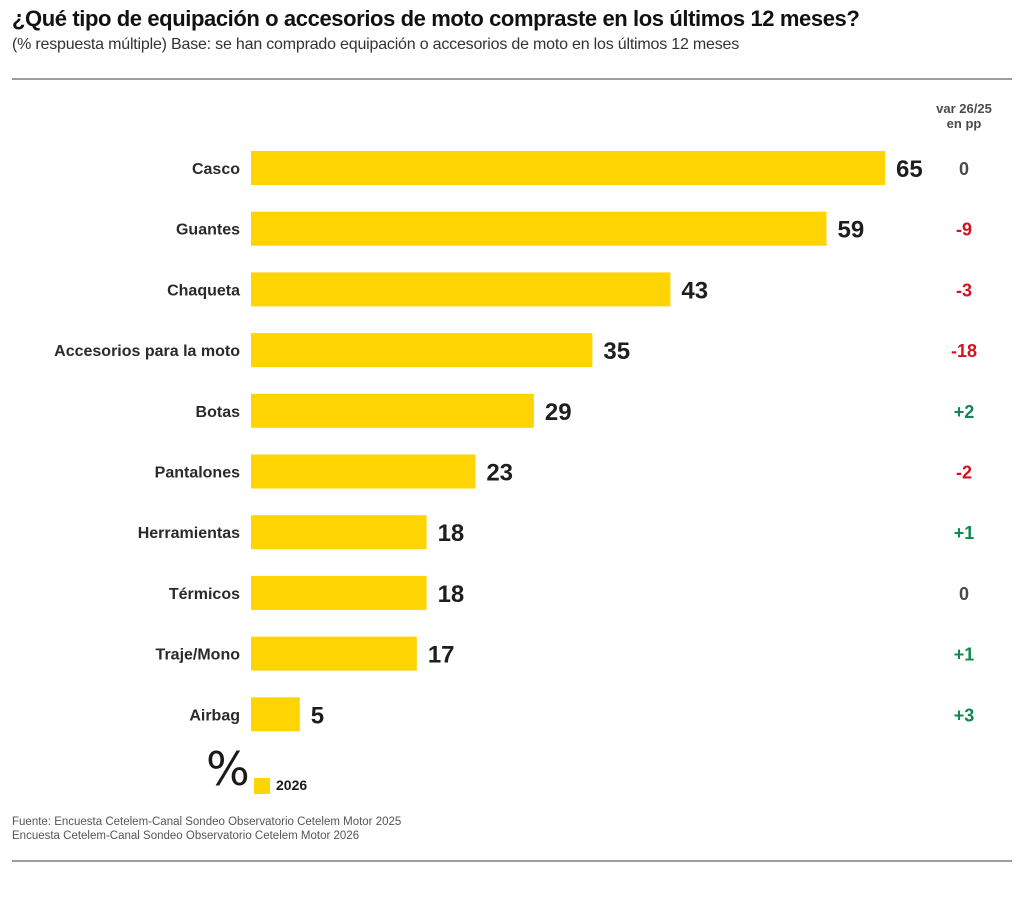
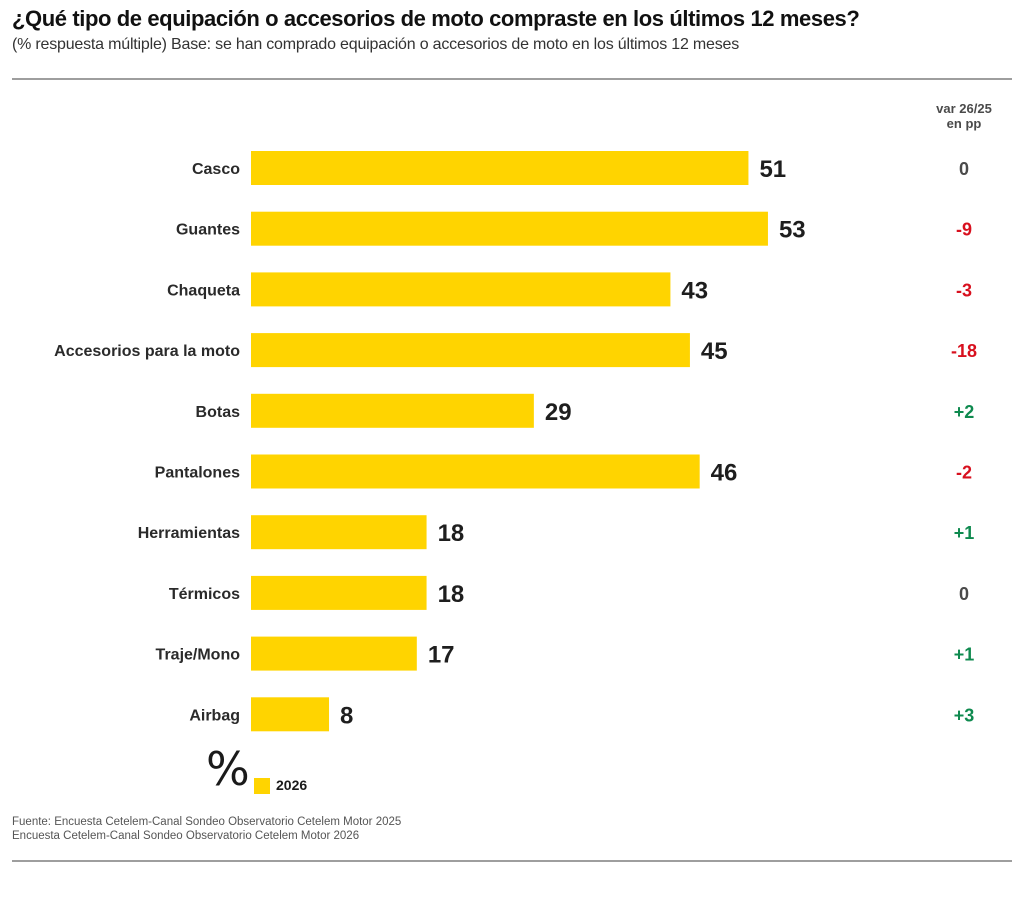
Casco: 65 -> 51
Guantes: 59 -> 53
Accesorios para la moto: 35 -> 45
Pantalones: 23 -> 46
Airbag: 5 -> 8
